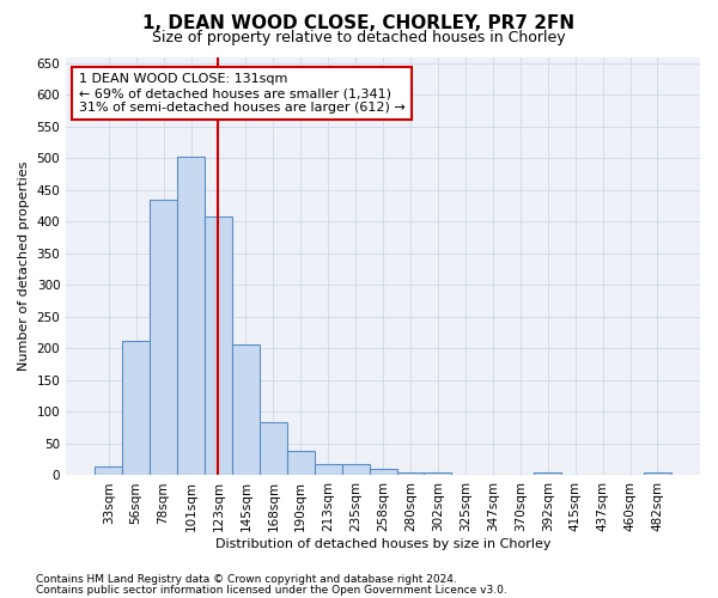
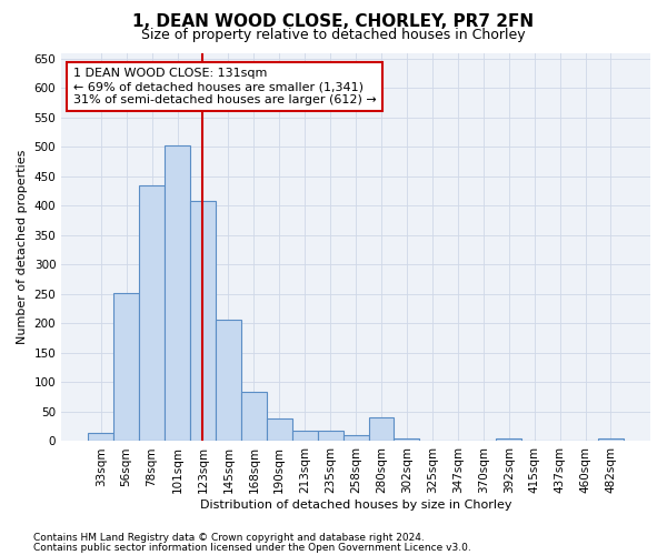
56sqm: 212 -> 252
280sqm: 5 -> 40
